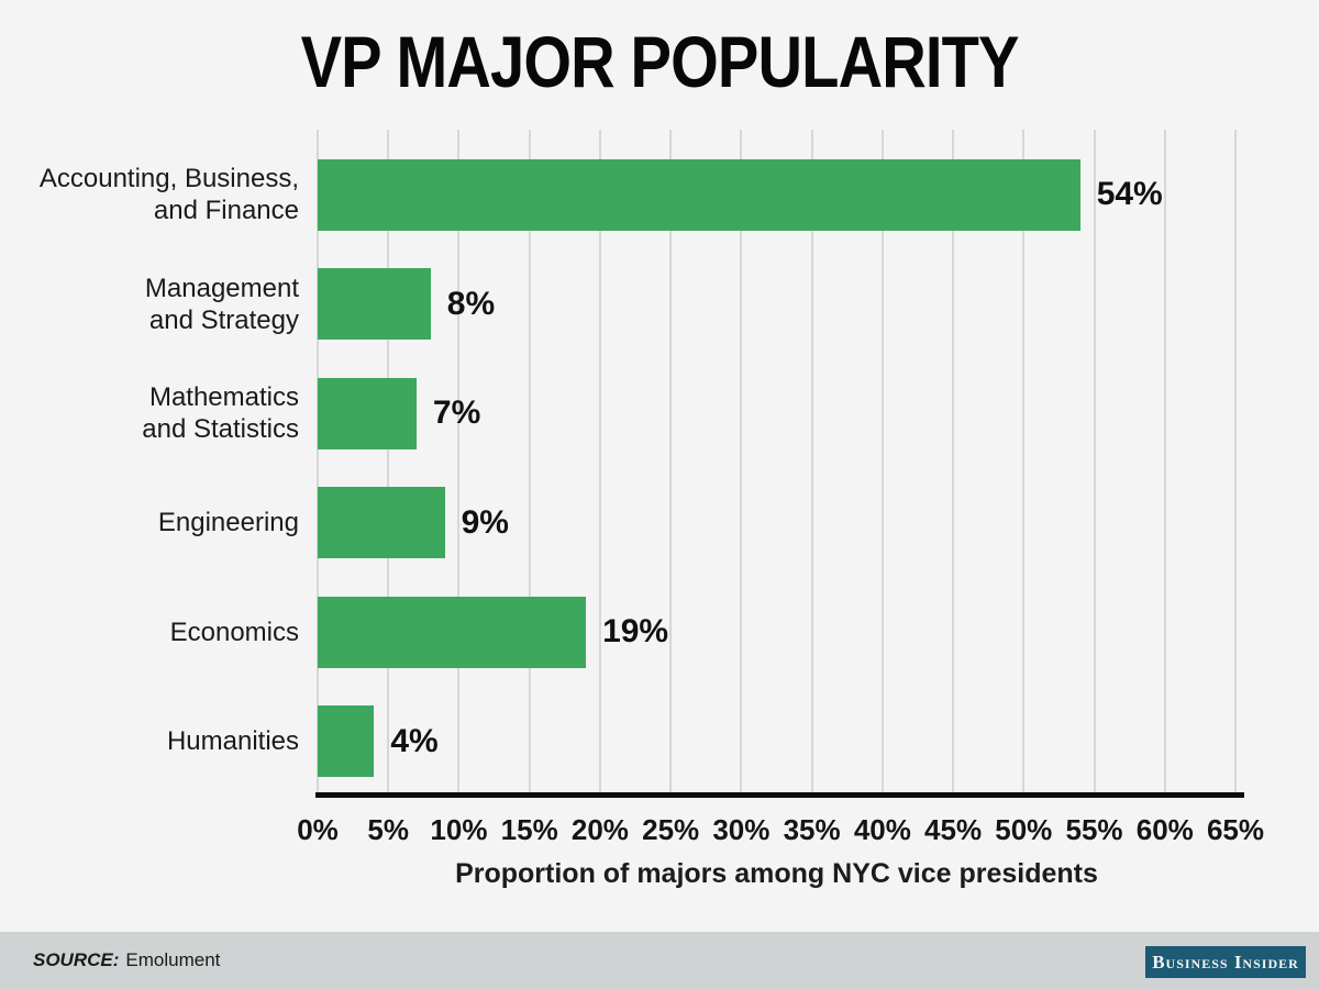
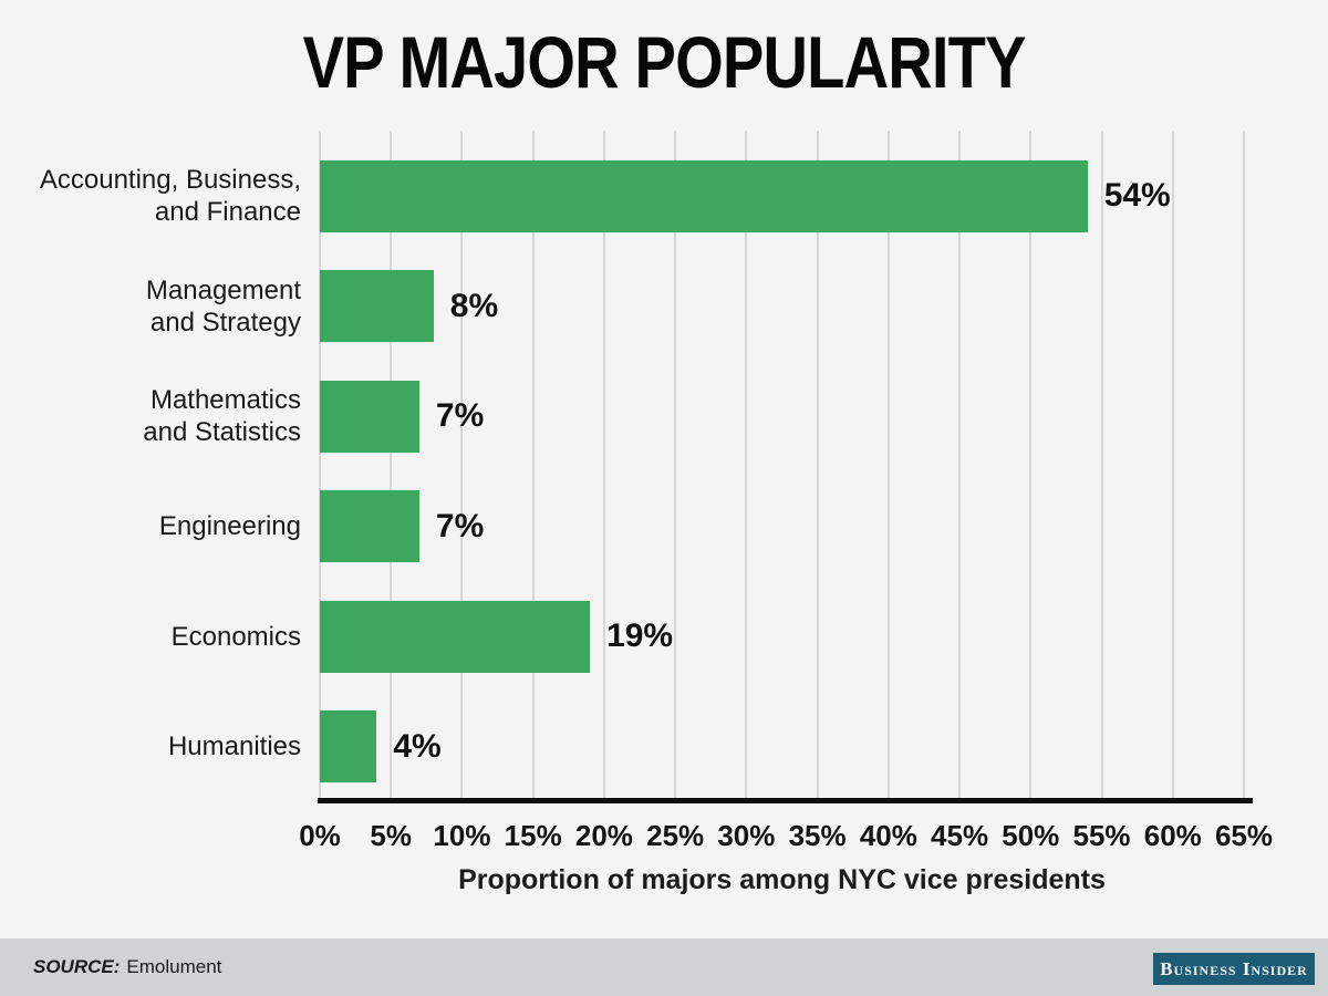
Engineering: 9% -> 7%
